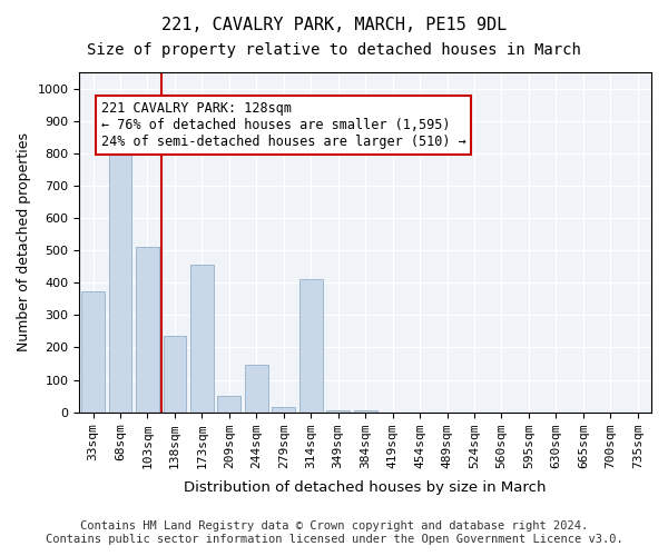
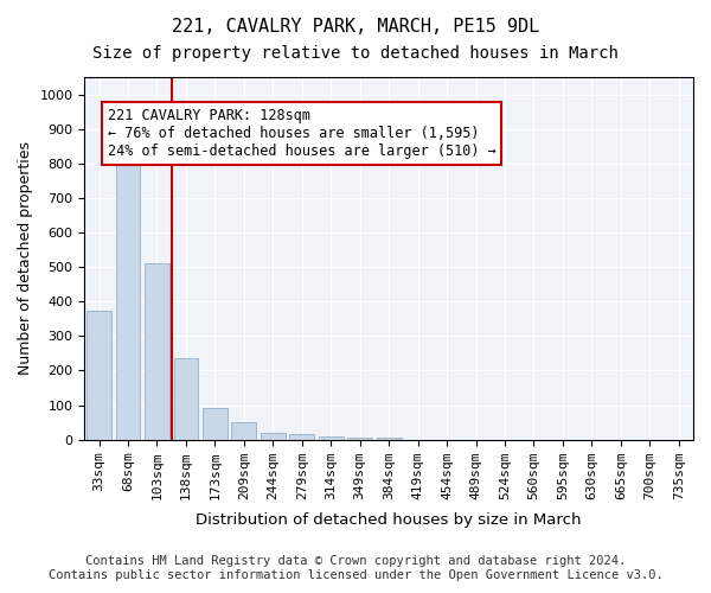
173sqm: 455 -> 90
244sqm: 145 -> 20
314sqm: 410 -> 10
